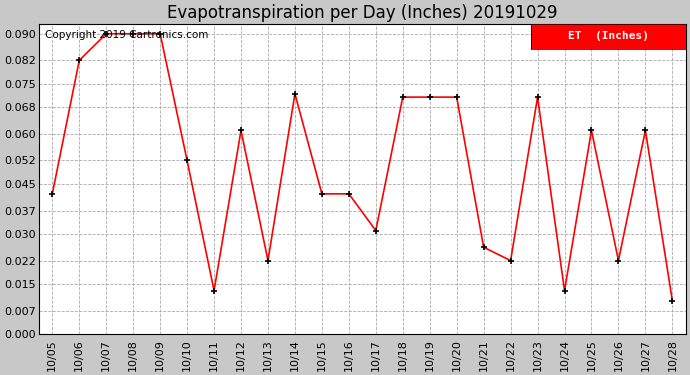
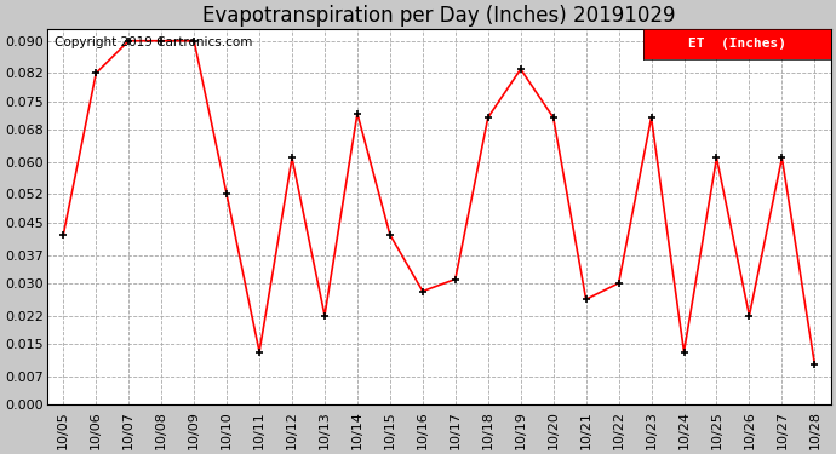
10/16: 0.042 -> 0.028
10/19: 0.071 -> 0.083
10/22: 0.022 -> 0.030
